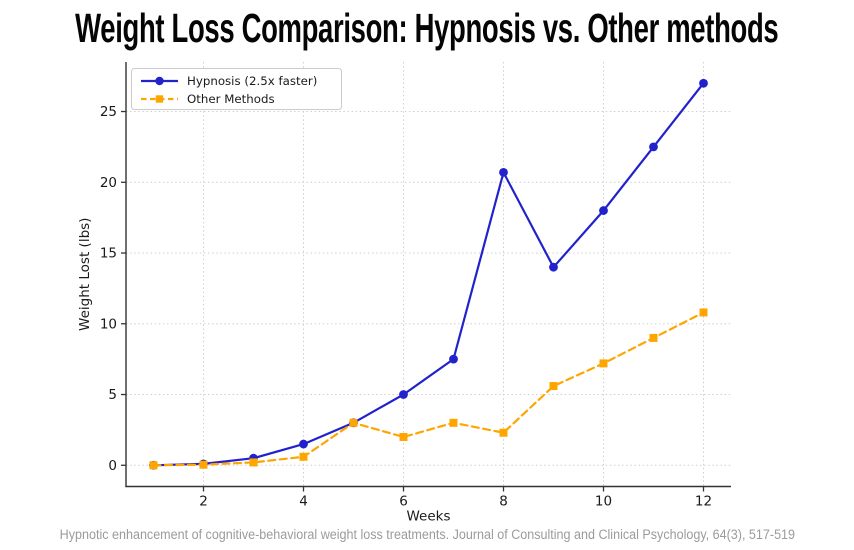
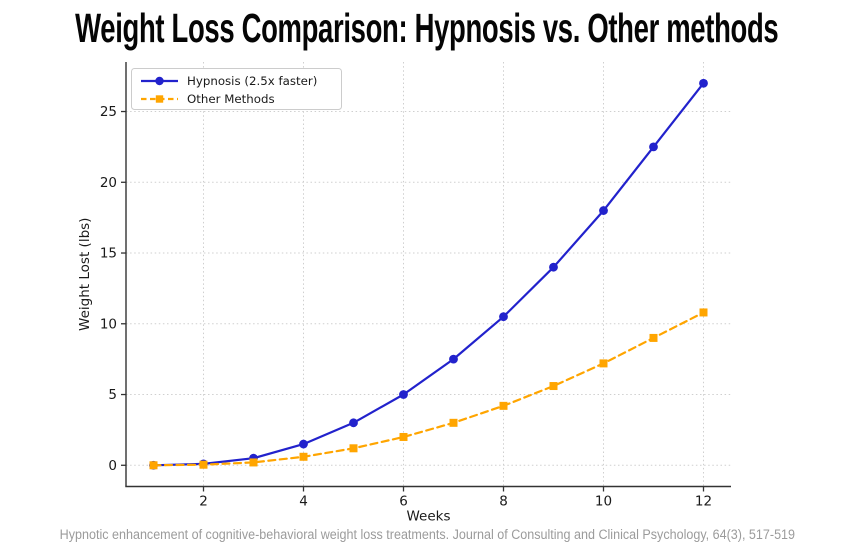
Other Methods/5: 3.0 -> 1.2
Hypnosis (2.5x faster)/8: 20.7 -> 10.5
Other Methods/8: 2.3 -> 4.2
